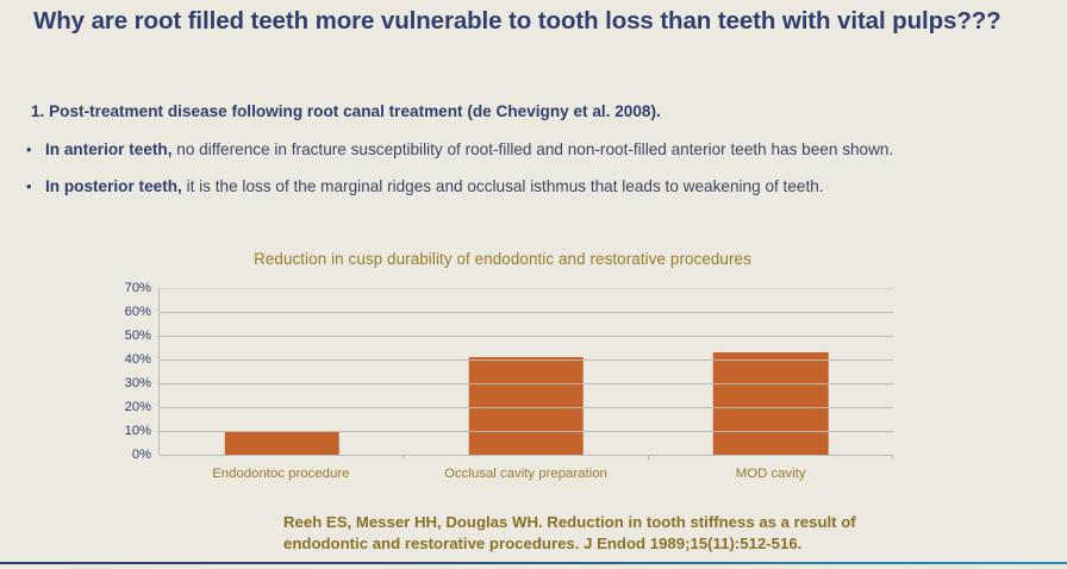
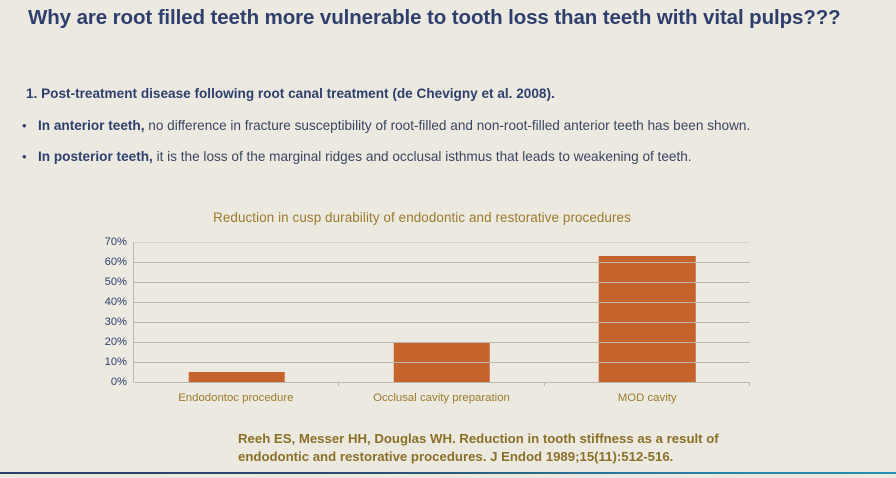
Endodontoc procedure: 10% -> 5%
Occlusal cavity preparation: 41% -> 20%
MOD cavity: 43% -> 63%
